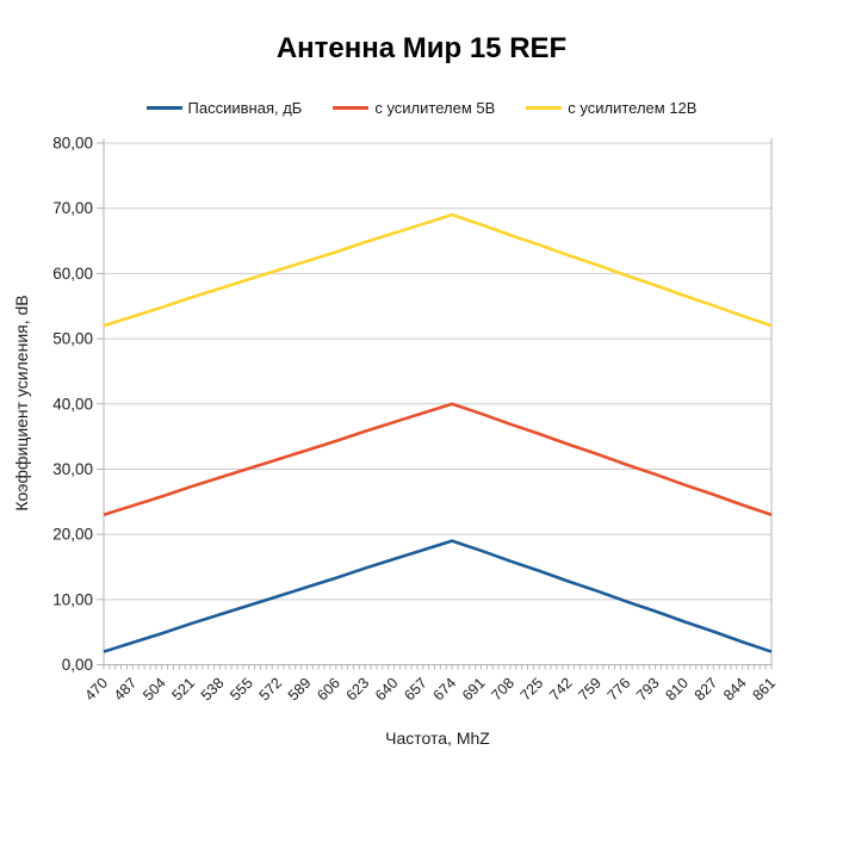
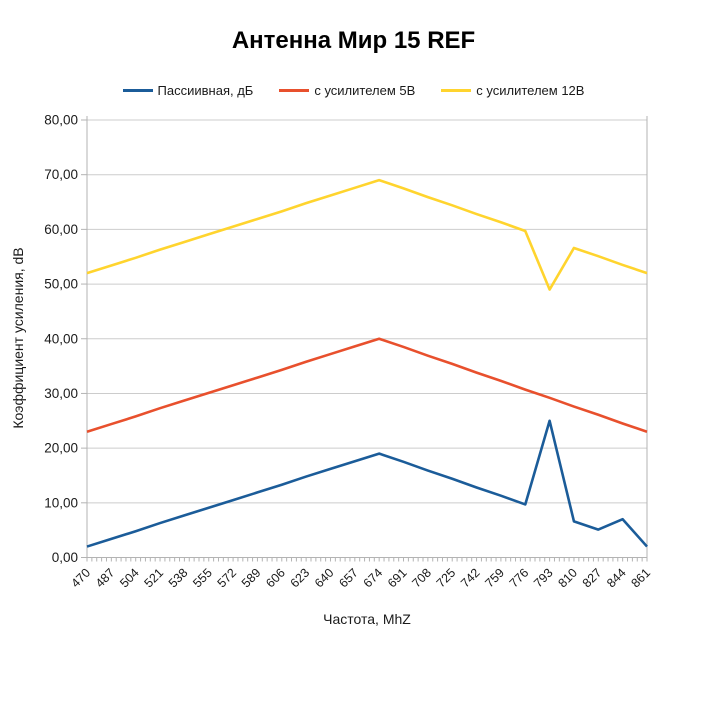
Пассиивная, дБ/793: 8 -> 25
с усилителем 12В/793: 58 -> 49
Пассиивная, дБ/844: 4 -> 7
